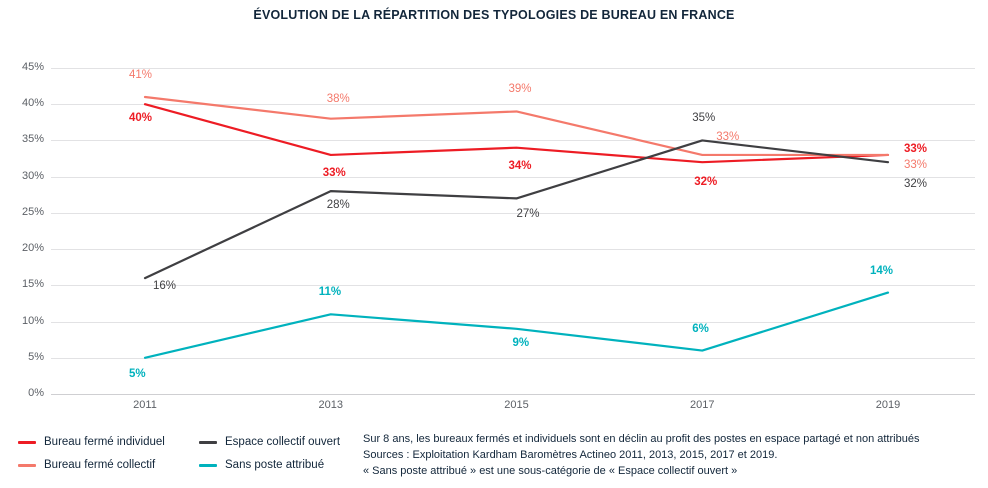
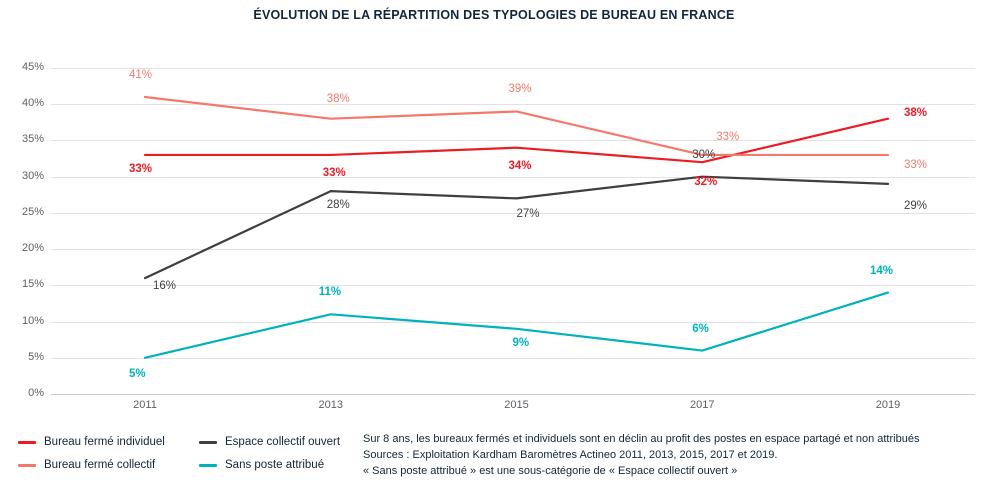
Bureau fermé individuel/2011: 40% -> 33%
Espace collectif ouvert/2017: 35% -> 30%
Bureau fermé individuel/2019: 33% -> 38%
Espace collectif ouvert/2019: 32% -> 29%
